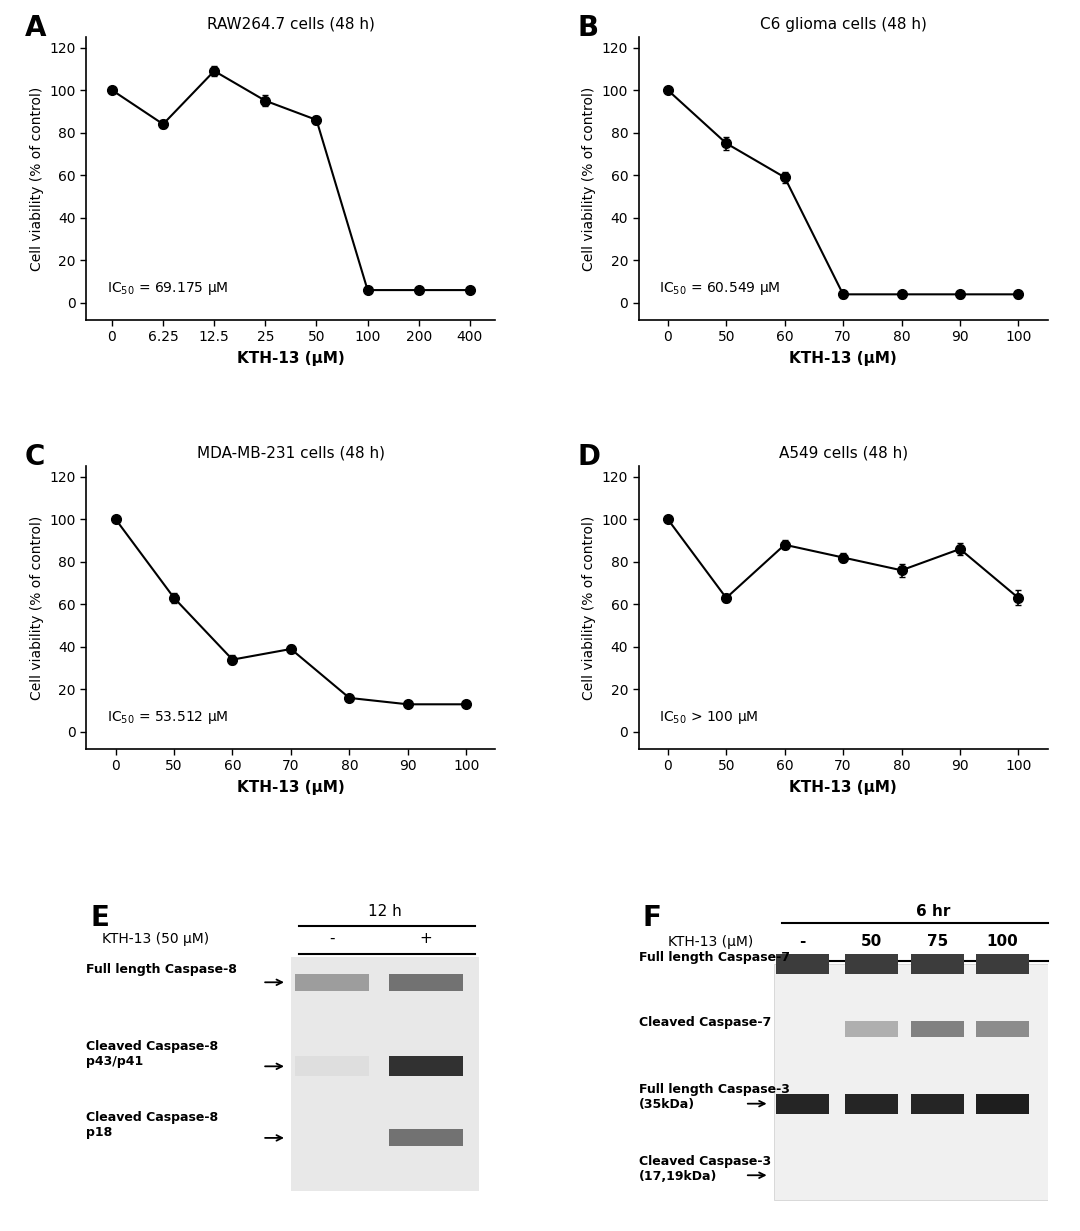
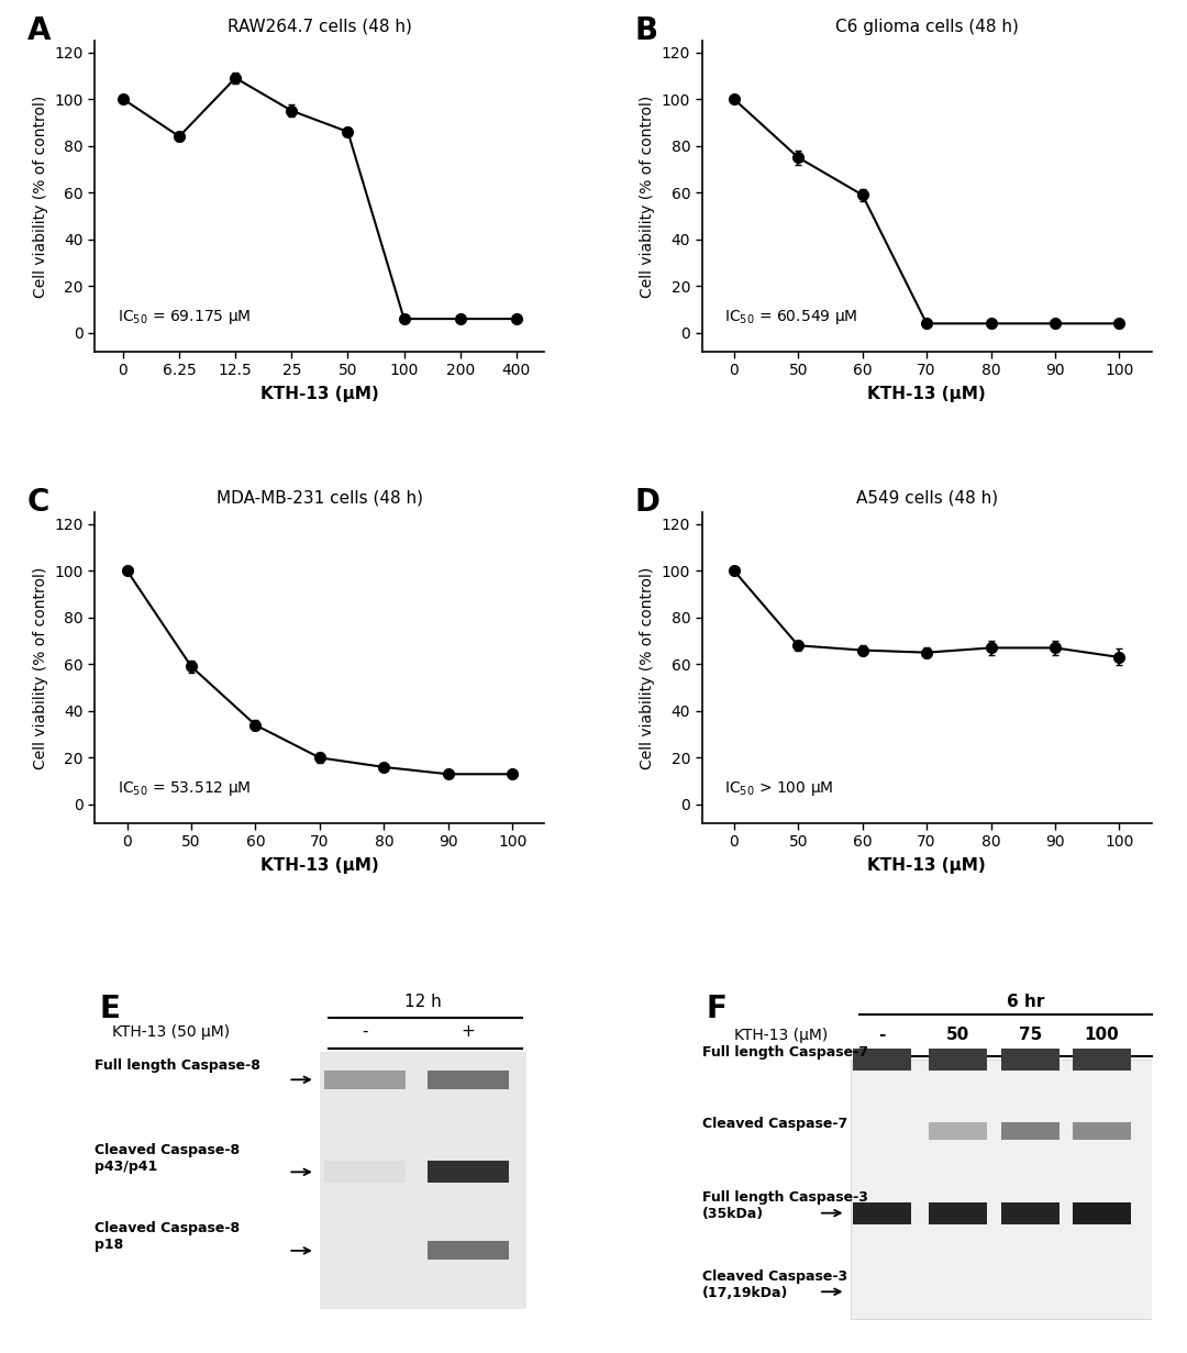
MDA-MB-231 cells (48 h)/50: 63 -> 59
MDA-MB-231 cells (48 h)/70: 39 -> 20
A549 cells (48 h)/50: 63 -> 68
A549 cells (48 h)/60: 88 -> 66
A549 cells (48 h)/70: 82 -> 65
A549 cells (48 h)/80: 76 -> 67
A549 cells (48 h)/90: 86 -> 67
